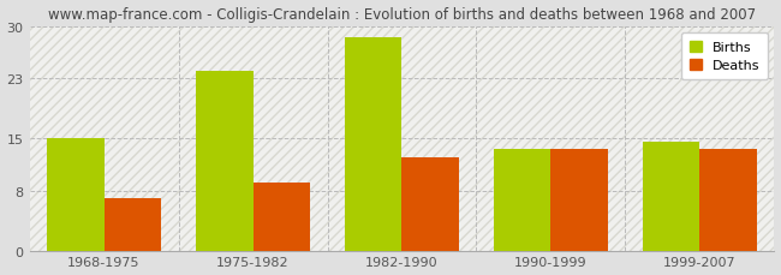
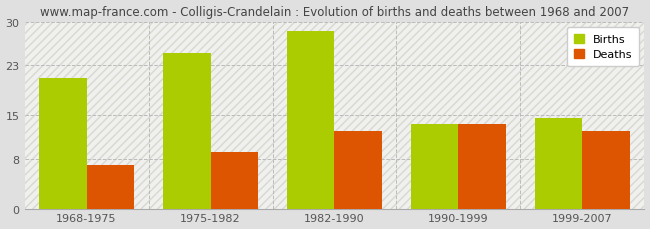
Births/1968-1975: 15.0 -> 21.0
Births/1975-1982: 24.0 -> 25.0
Deaths/1999-2007: 13.5 -> 12.4
